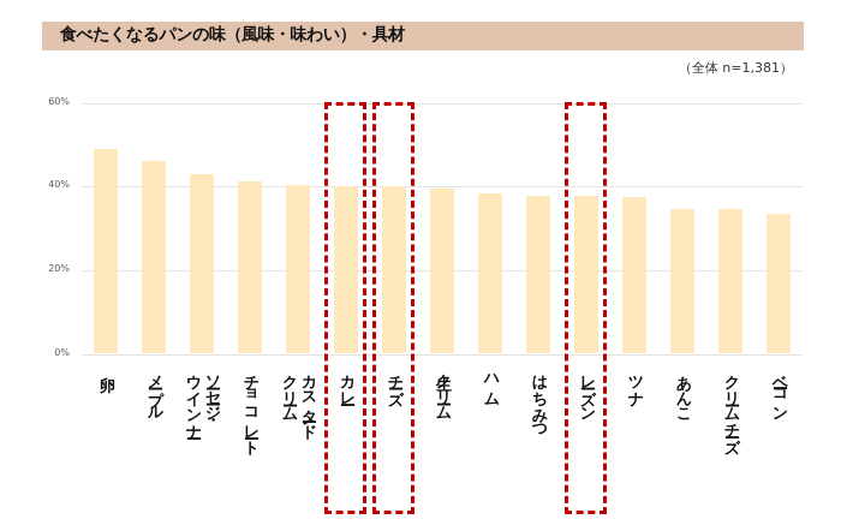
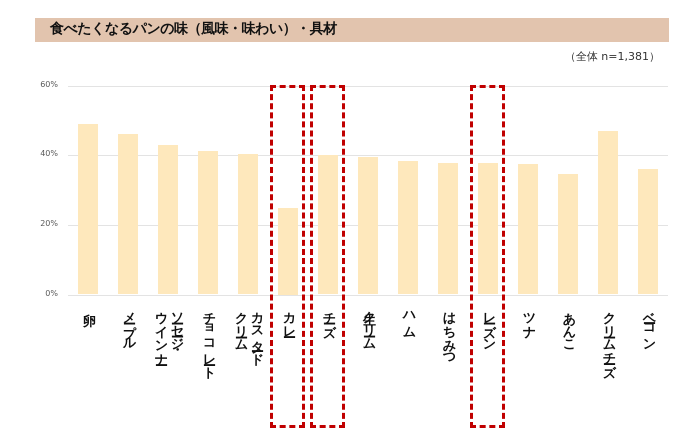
カレー: 40% -> 25%
クリームチーズ: 34% -> 47%
ベーコン: 33% -> 36%
